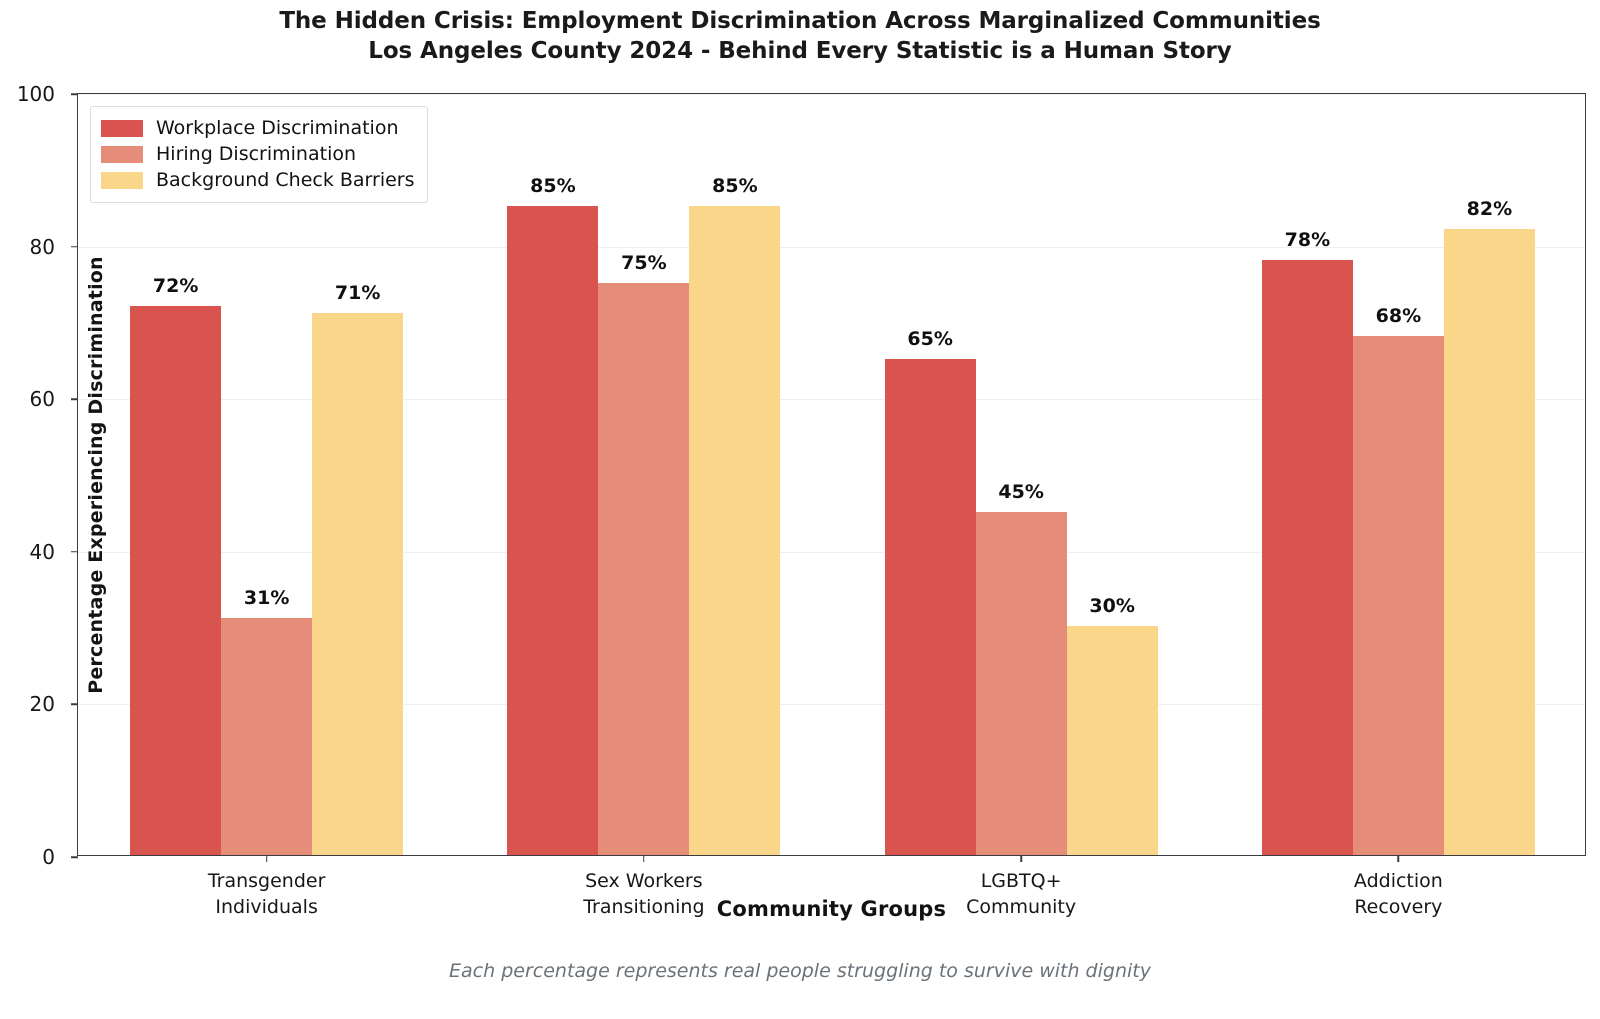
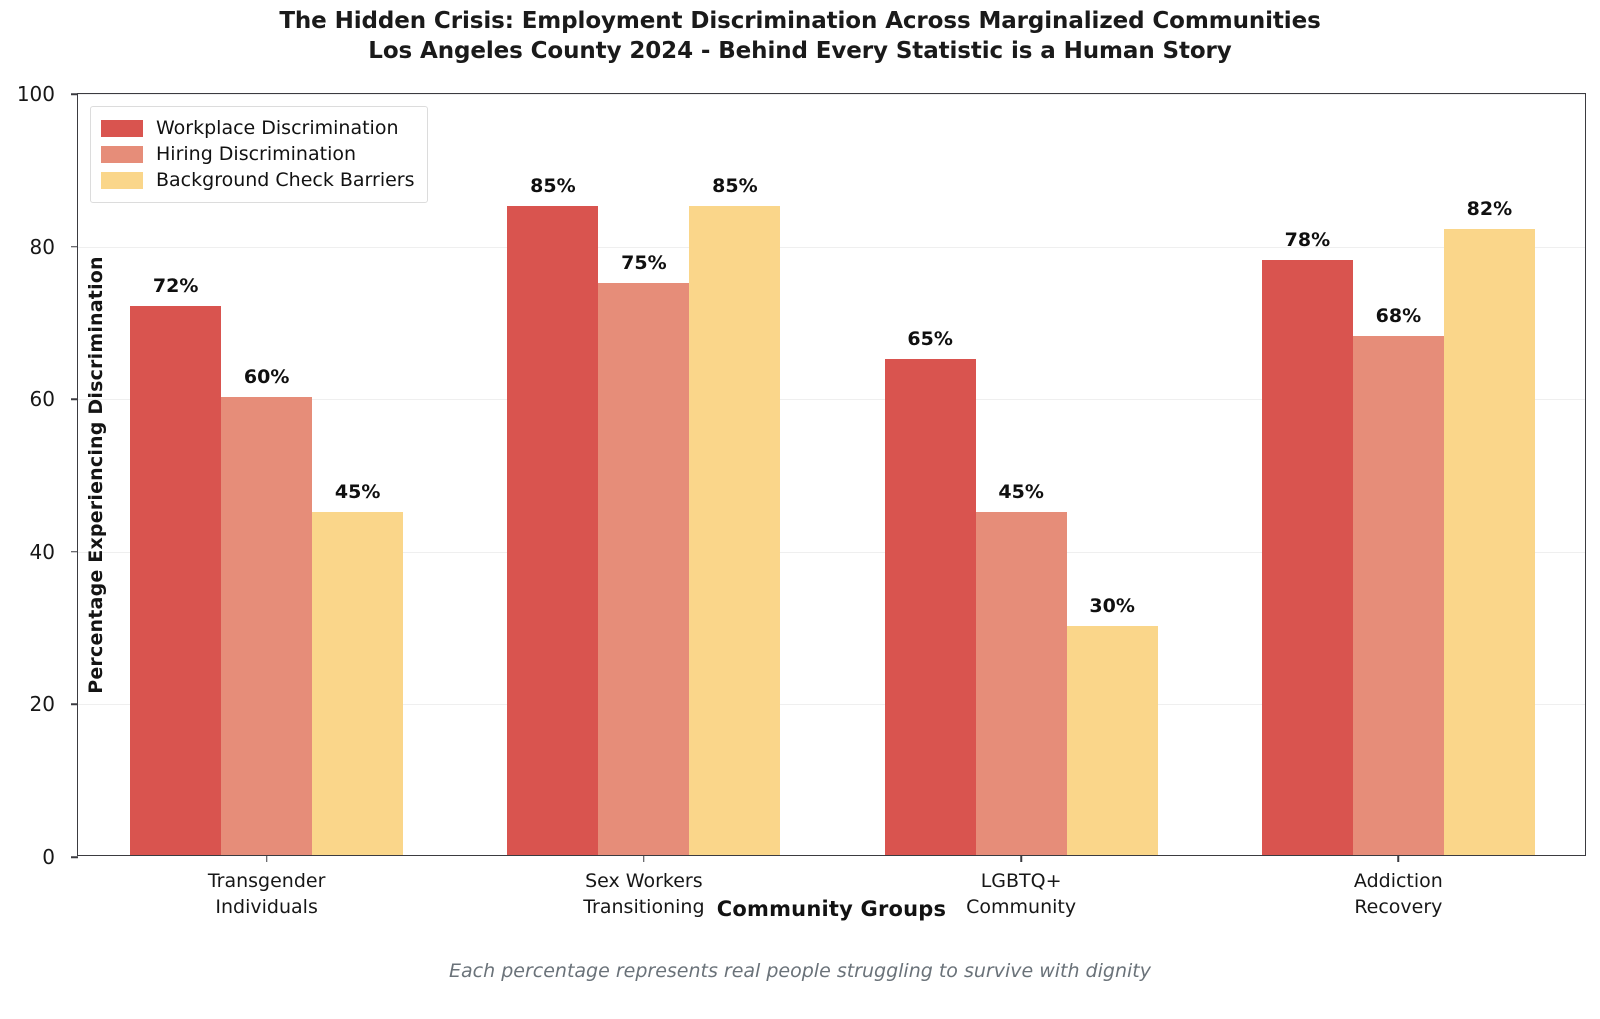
Hiring Discrimination/Transgender Individuals: 31% -> 60%
Background Check Barriers/Transgender Individuals: 71% -> 45%
